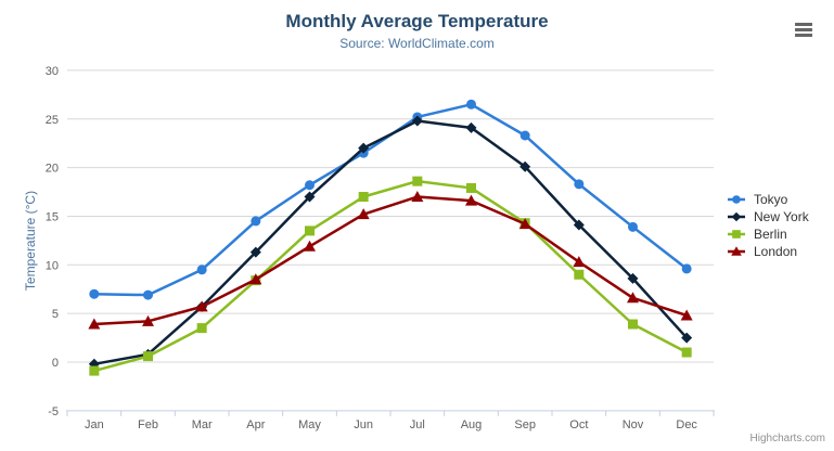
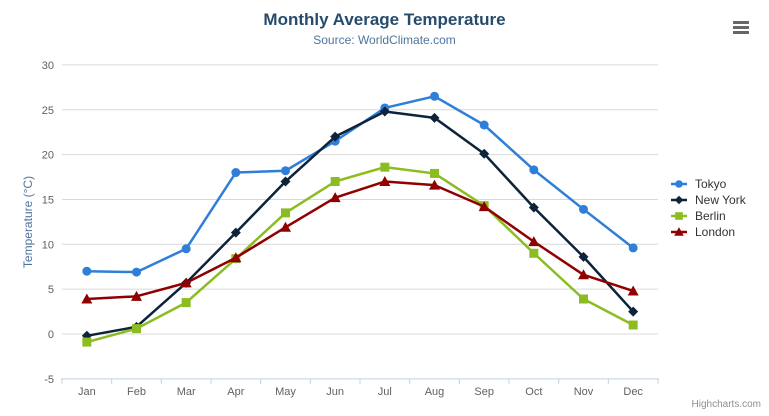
Tokyo/Apr: 14 -> 18
